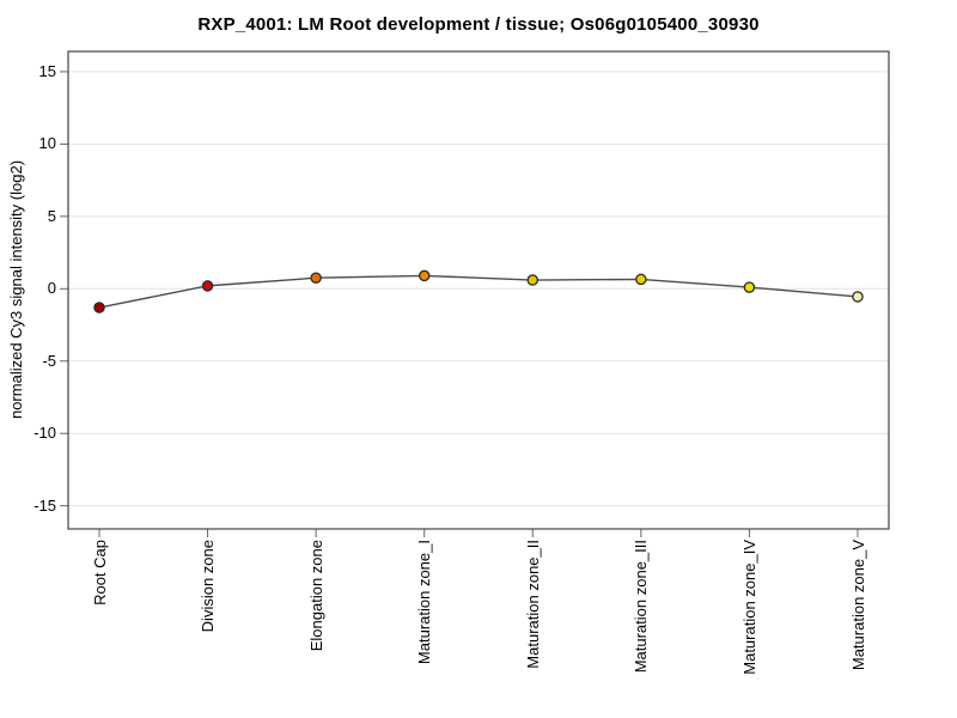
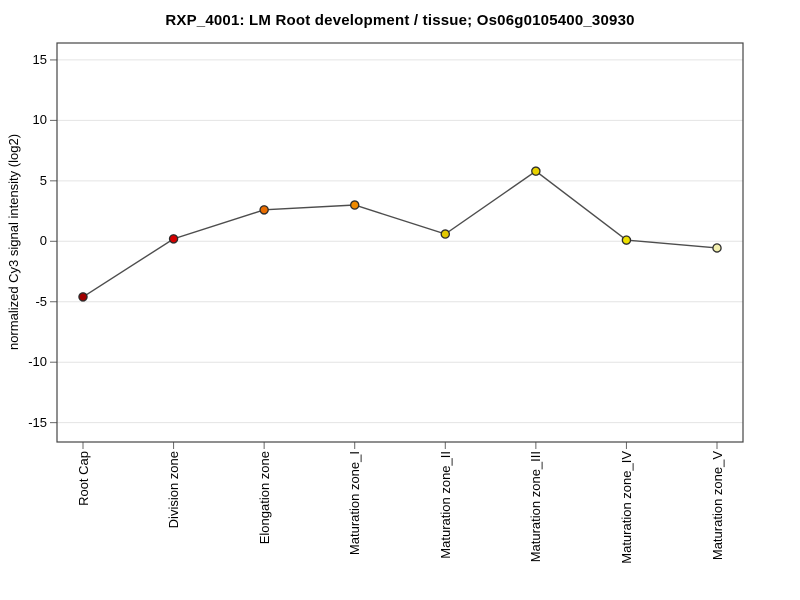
Root Cap: -1.3 -> -4.6
Elongation zone: 0.8 -> 2.6
Maturation zone_I: 0.9 -> 3.0
Maturation zone_III: 0.7 -> 5.8
